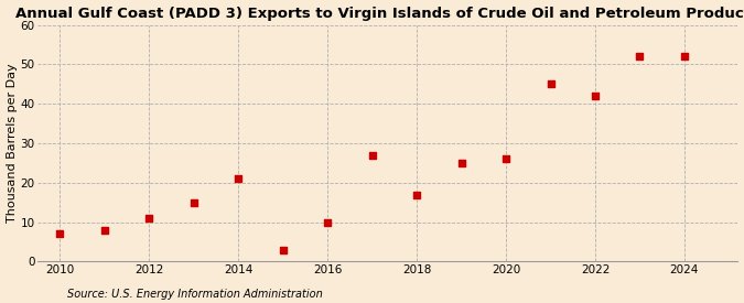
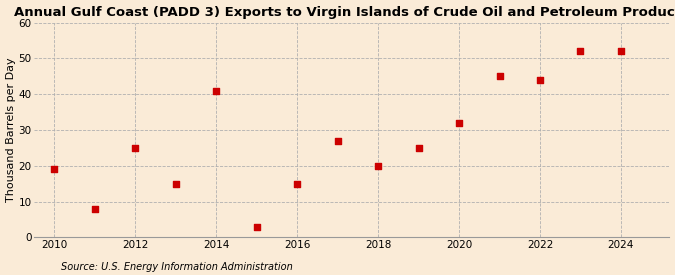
2010: 7 -> 19
2012: 11 -> 25
2014: 21 -> 41
2016: 10 -> 15
2018: 17 -> 20
2020: 26 -> 32
2022: 42 -> 44
